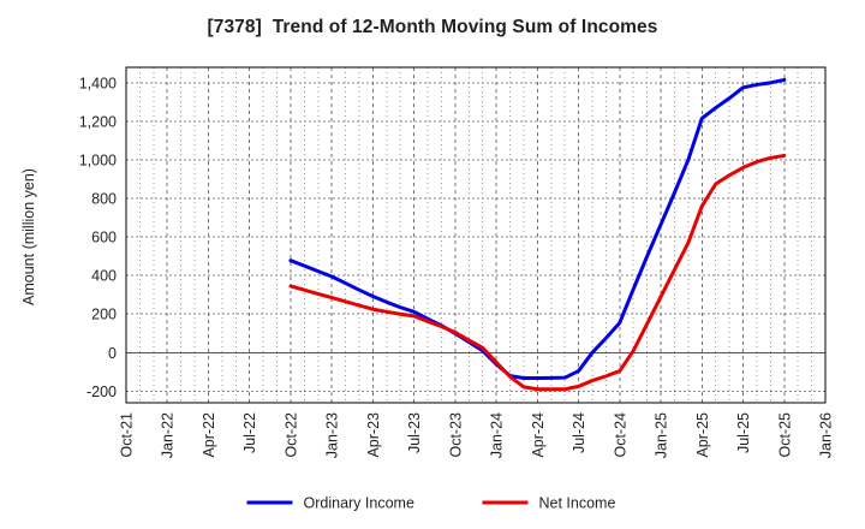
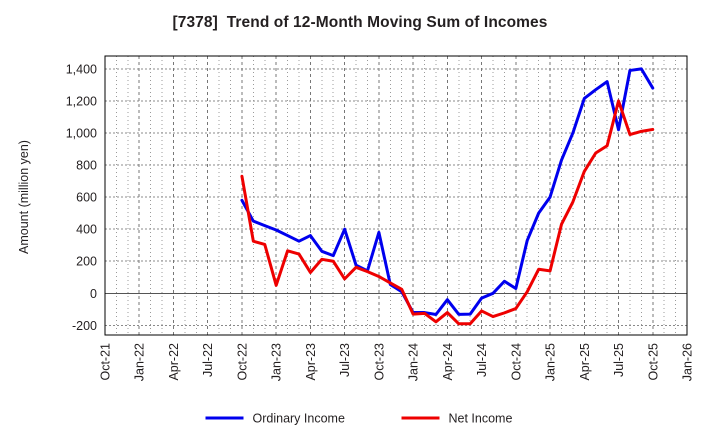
Ordinary Income/Oct-22: 480 -> 580
Net Income/Oct-22: 340 -> 730
Net Income/Jan-23: 280 -> 50
Ordinary Income/Apr-23: 290 -> 360
Net Income/Apr-23: 220 -> 130
Ordinary Income/Jul-23: 210 -> 400
Net Income/Jul-23: 190 -> 90
Ordinary Income/Oct-23: 100 -> 380
Ordinary Income/Jan-24: -60 -> -120
Net Income/Jan-24: -50 -> -130
Ordinary Income/Apr-24: -130 -> -40
Net Income/Apr-24: -190 -> -120
Ordinary Income/Jul-24: -100 -> -30
Net Income/Jul-24: -180 -> -110
Ordinary Income/Oct-24: 160 -> 30
Ordinary Income/Jan-25: 660 -> 600
Net Income/Jan-25: 290 -> 140
Ordinary Income/Jul-25: 1380 -> 1020
Net Income/Jul-25: 960 -> 1200
Ordinary Income/Oct-25: 1420 -> 1280
